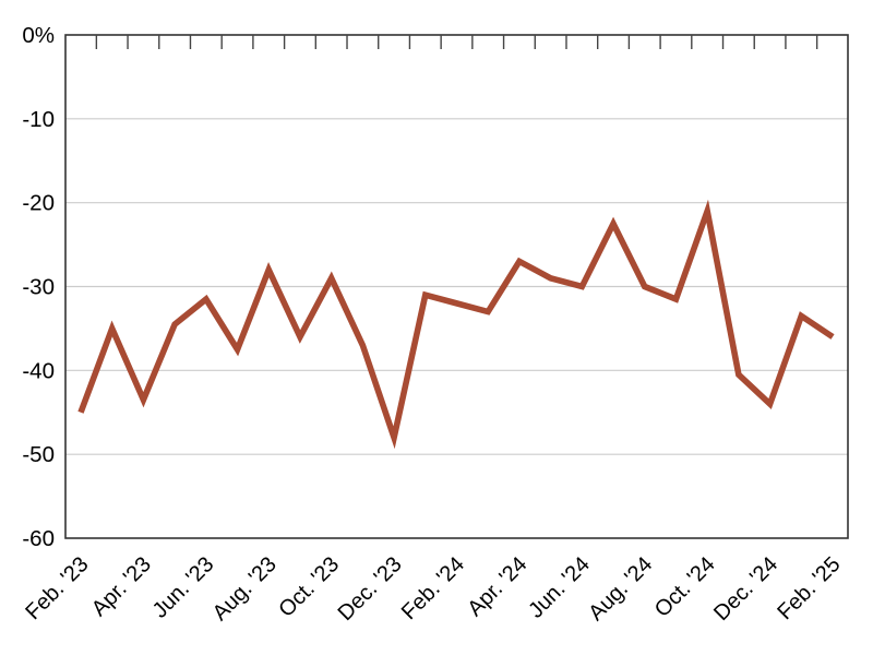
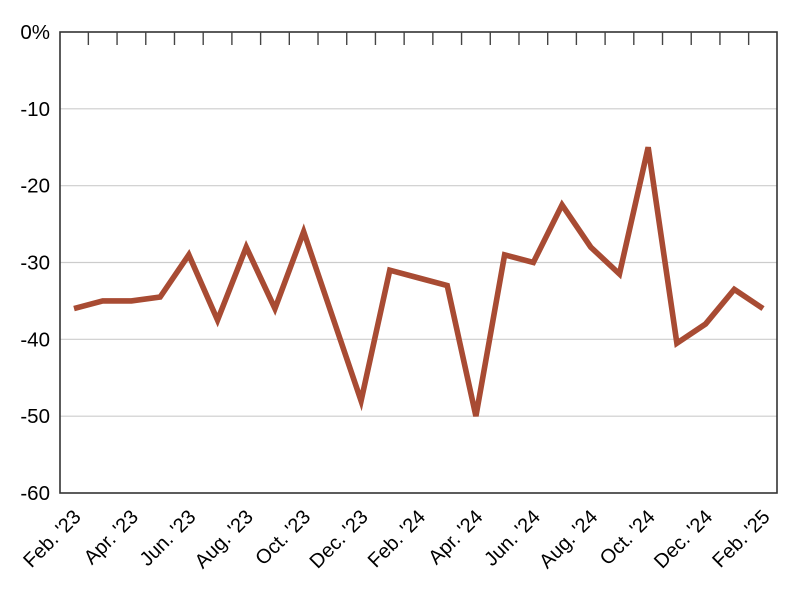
Feb. '23: -45% -> -36%
Apr. '23: -44% -> -35%
Jun. '23: -32% -> -29%
Oct. '23: -29% -> -26%
Apr. '24: -27% -> -50%
Aug. '24: -30% -> -28%
Oct. '24: -21% -> -15%
Dec. '24: -44% -> -38%
